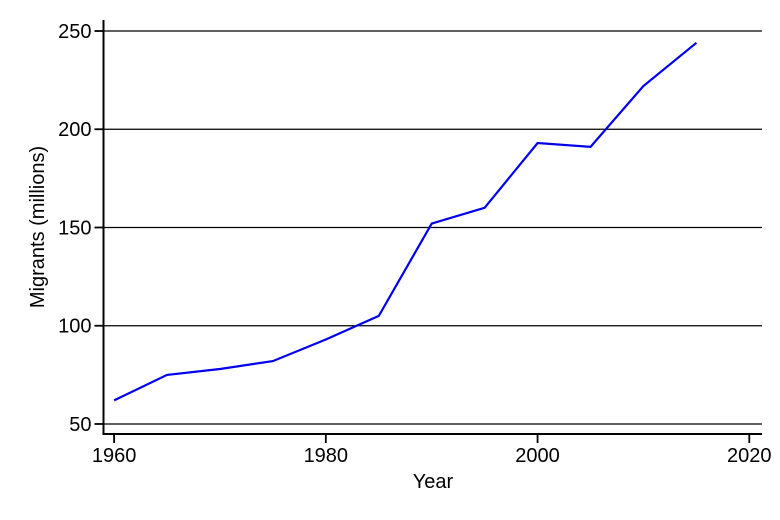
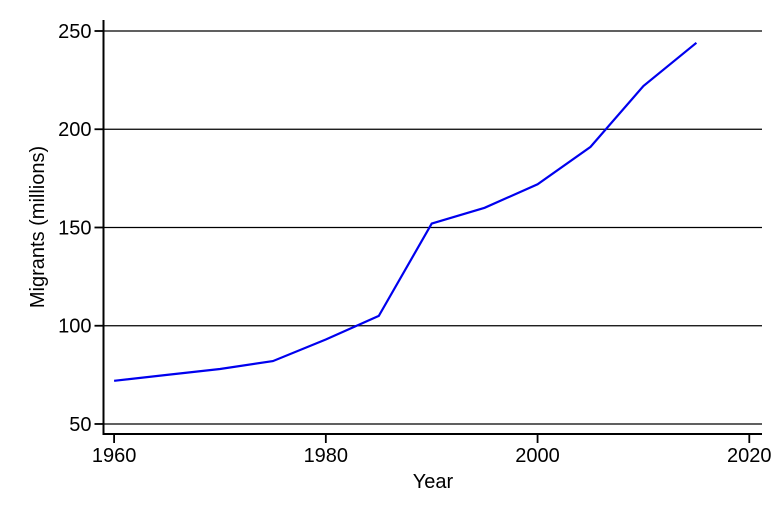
1960: 62 -> 72
2000: 193 -> 172
